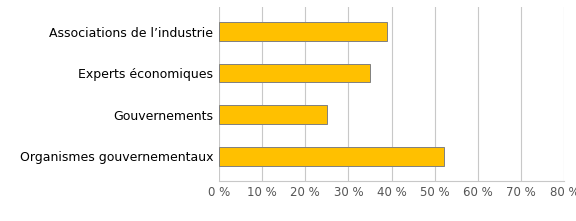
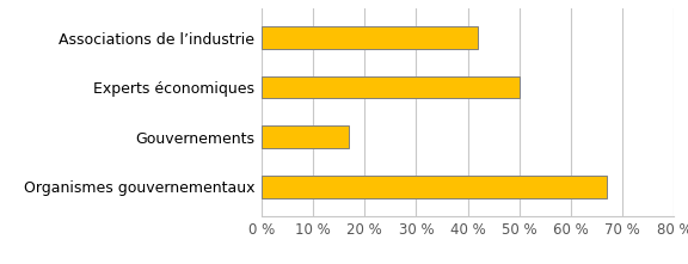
Associations de l’industrie: 39 % -> 42 %
Experts économiques: 35 % -> 50 %
Gouvernements: 25 % -> 17 %
Organismes gouvernementaux: 52 % -> 67 %
